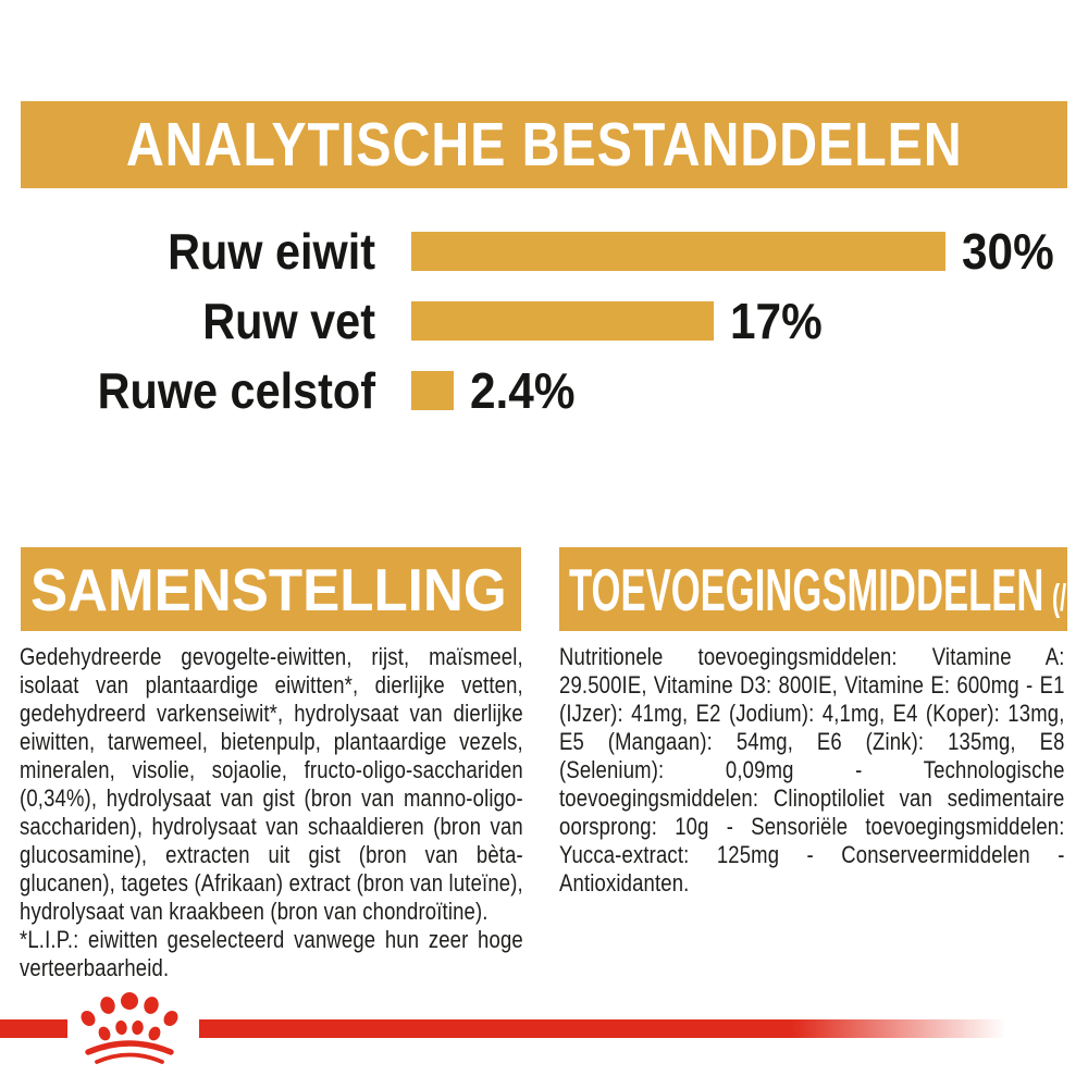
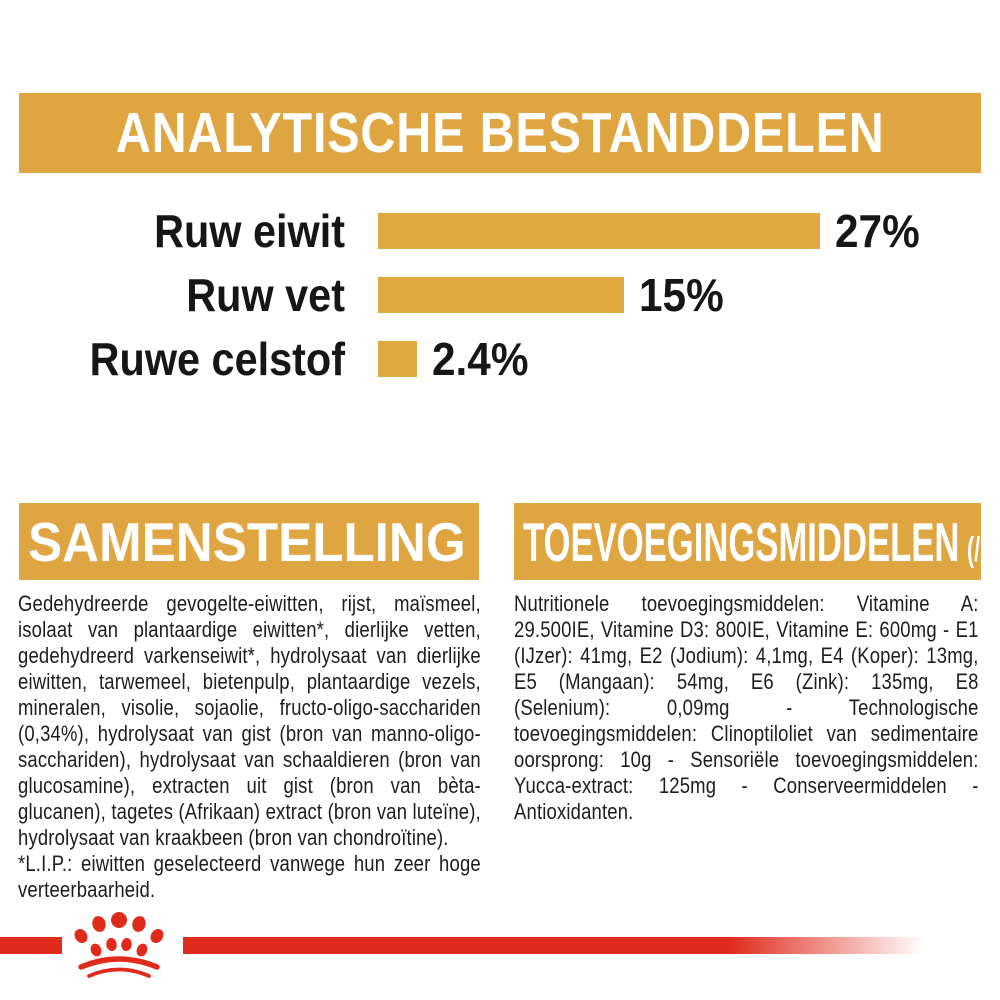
Ruw eiwit: 30% -> 27%
Ruw vet: 17% -> 15%
